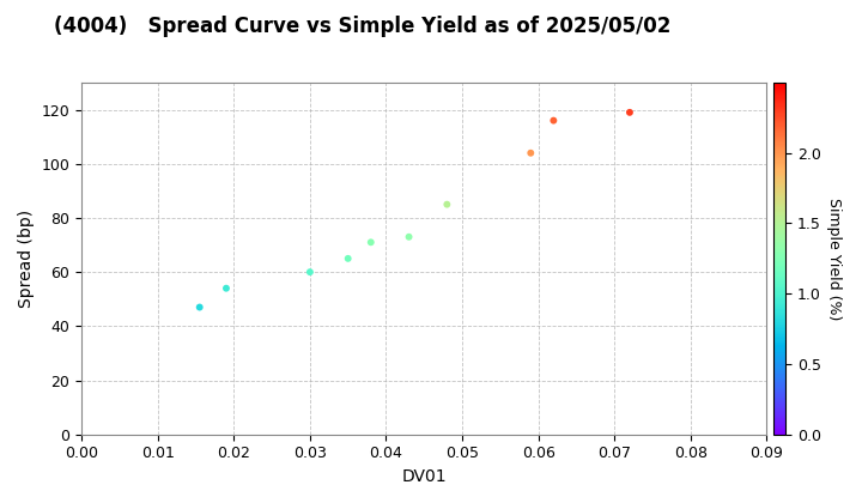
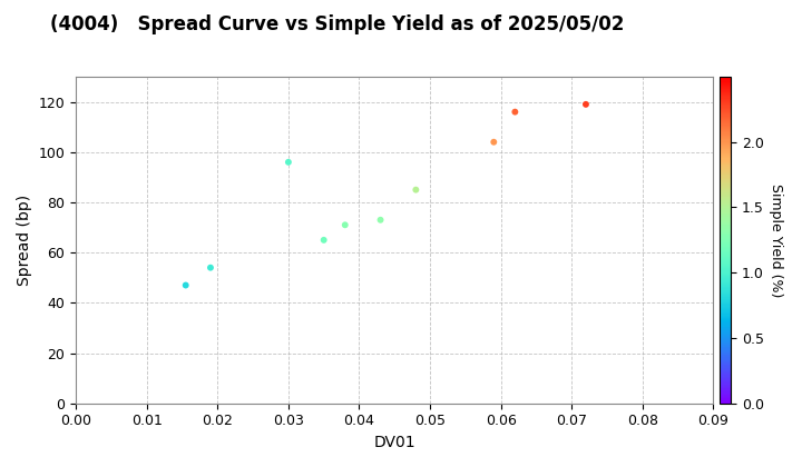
0.03: 60 -> 96
